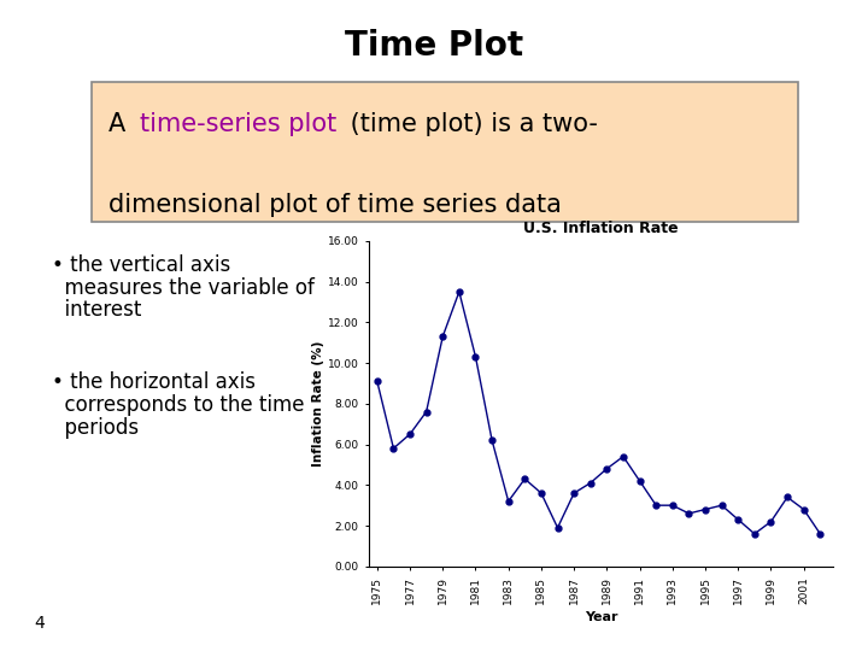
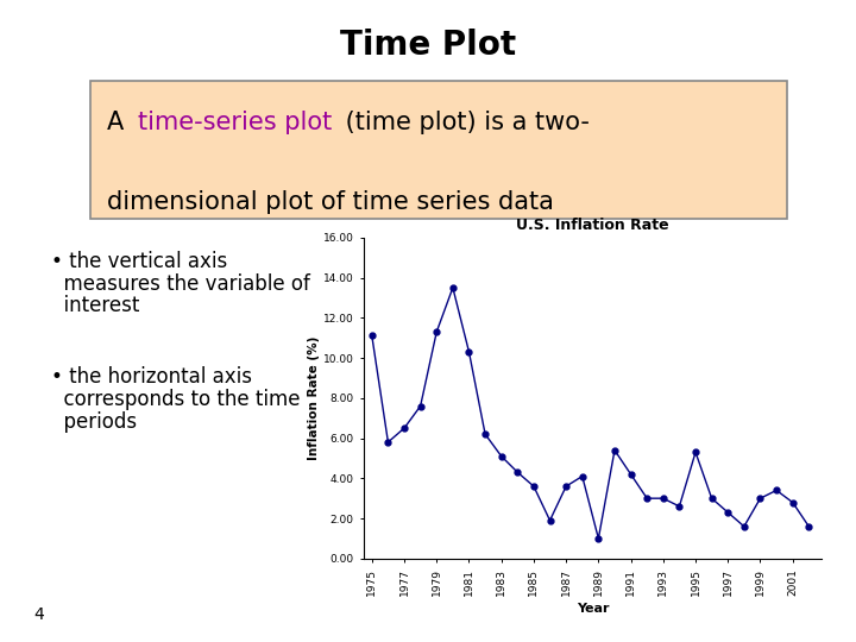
1975: 9.1 -> 11.1
1983: 3.2 -> 5.1
1989: 4.8 -> 1.0
1995: 2.8 -> 5.3
1999: 2.2 -> 3.0
